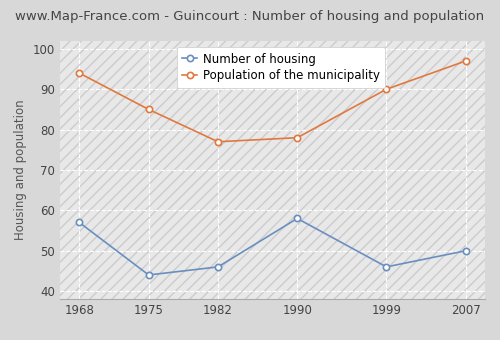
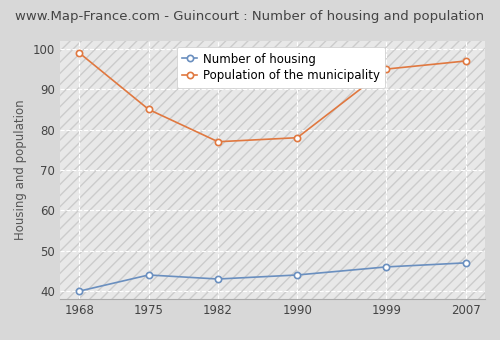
Number of housing/1968: 57 -> 40
Population of the municipality/1968: 94 -> 99
Number of housing/1982: 46 -> 43
Number of housing/1990: 58 -> 44
Population of the municipality/1999: 90 -> 95
Number of housing/2007: 50 -> 47
